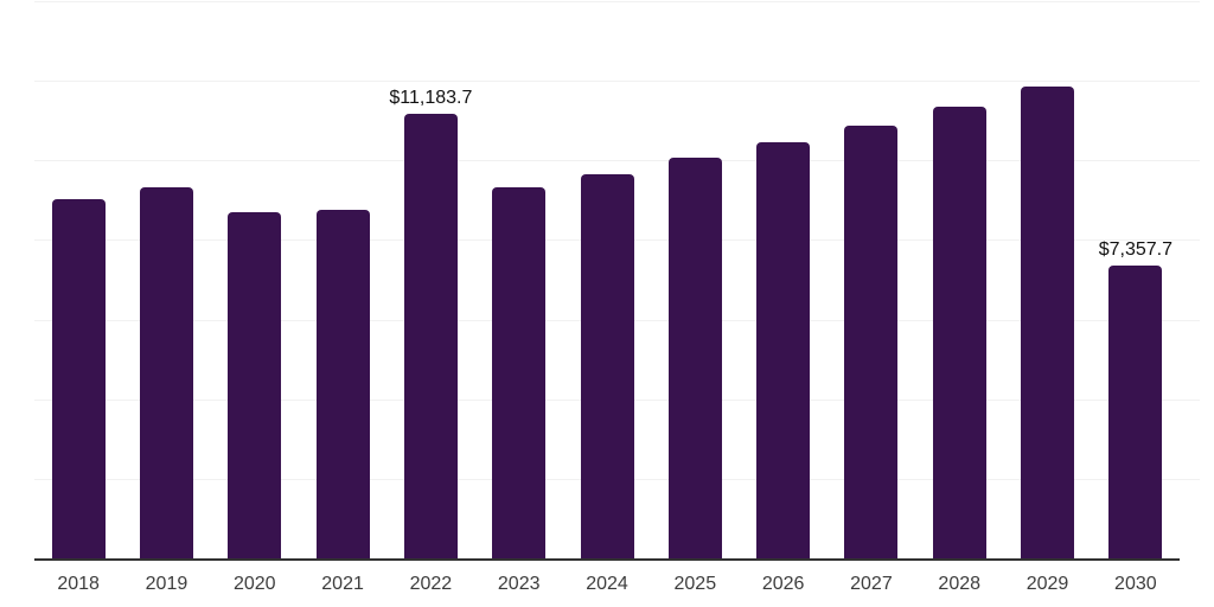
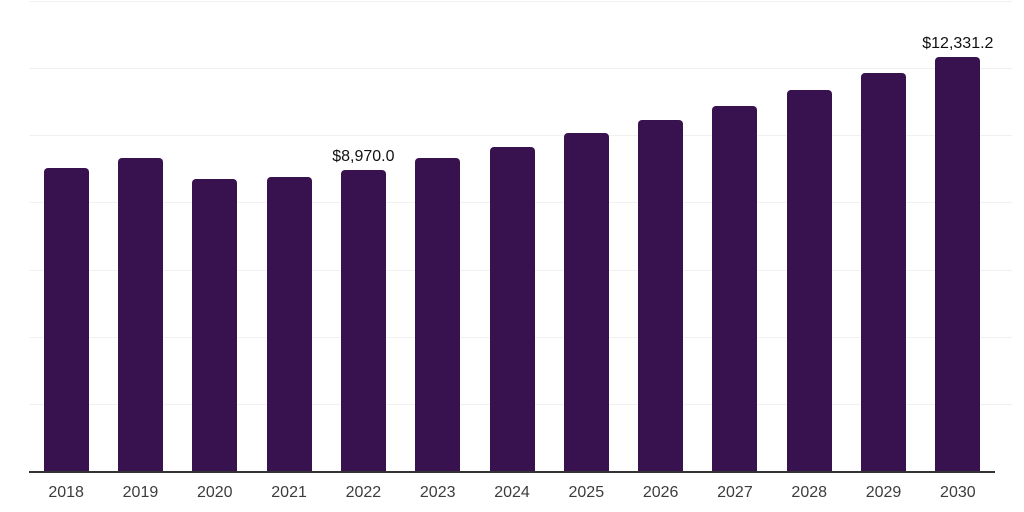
2022: $11,183.7 -> $8,970.0
2030: $7,357.7 -> $12,331.2
